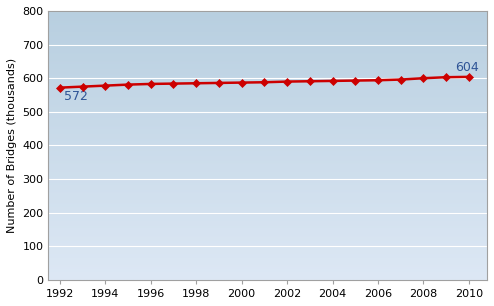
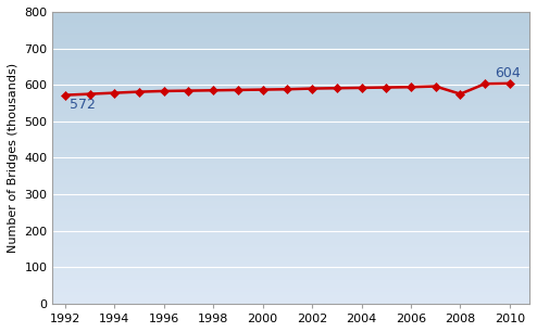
2008: 600 -> 575
